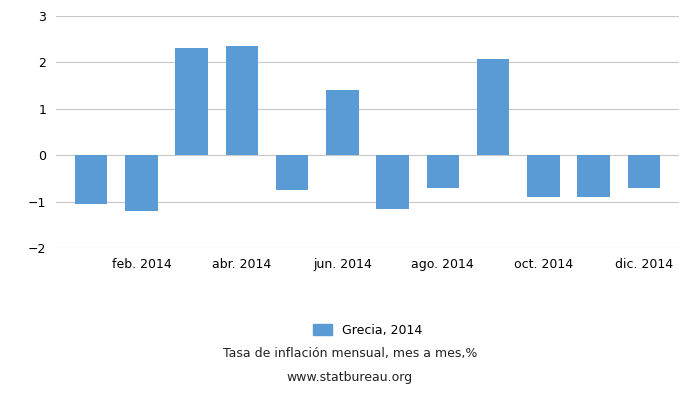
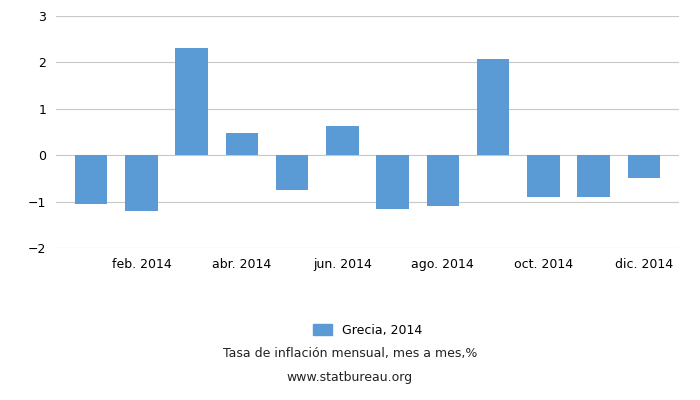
abr. 2014: 2.35 -> 0.48
jun. 2014: 1.40 -> 0.63
ago. 2014: -0.70 -> -1.10
dic. 2014: -0.70 -> -0.50
